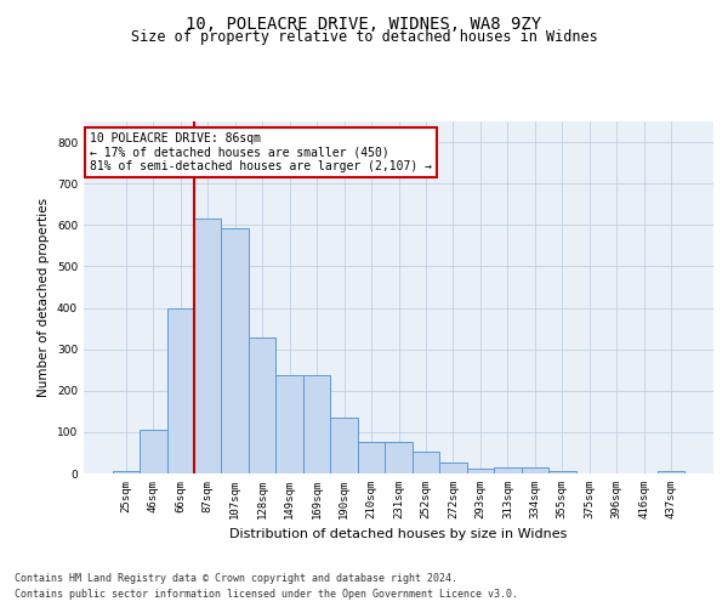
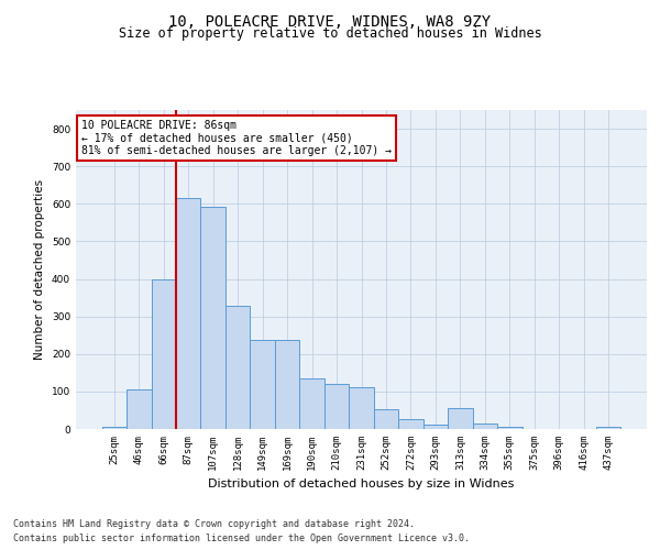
210sqm: 77 -> 120
231sqm: 77 -> 110
313sqm: 15 -> 55
